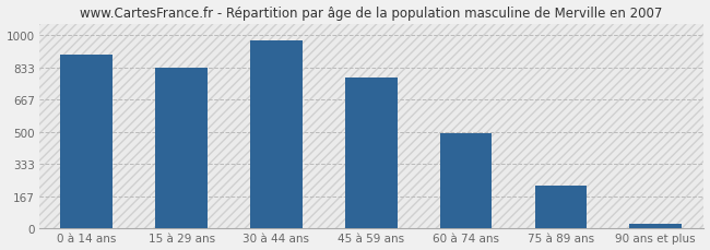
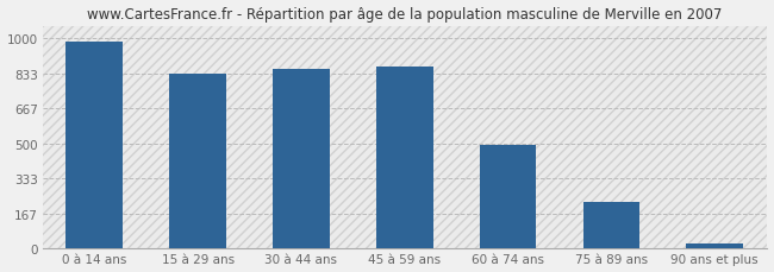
0 à 14 ans: 900 -> 980
30 à 44 ans: 970 -> 860
45 à 59 ans: 780 -> 860
